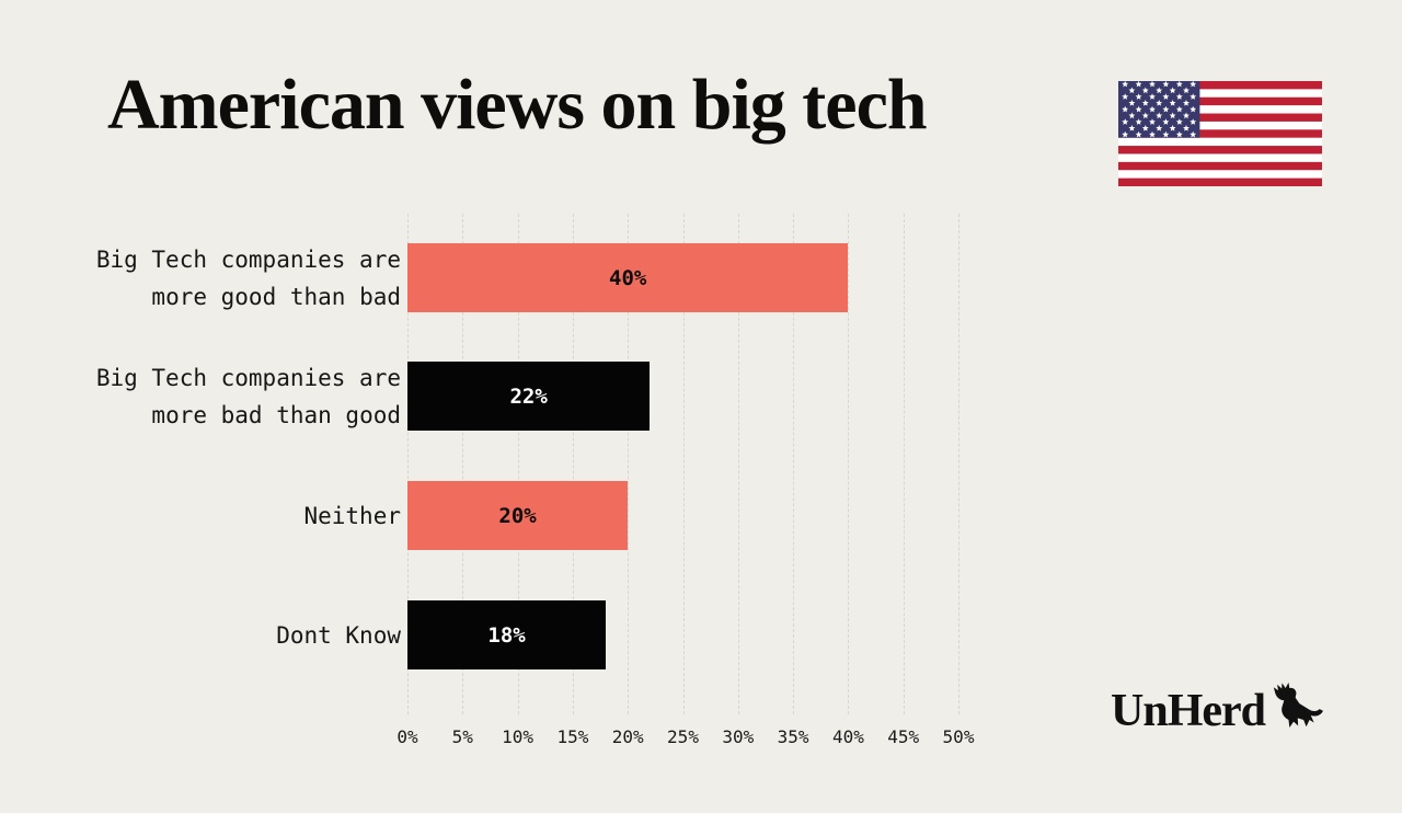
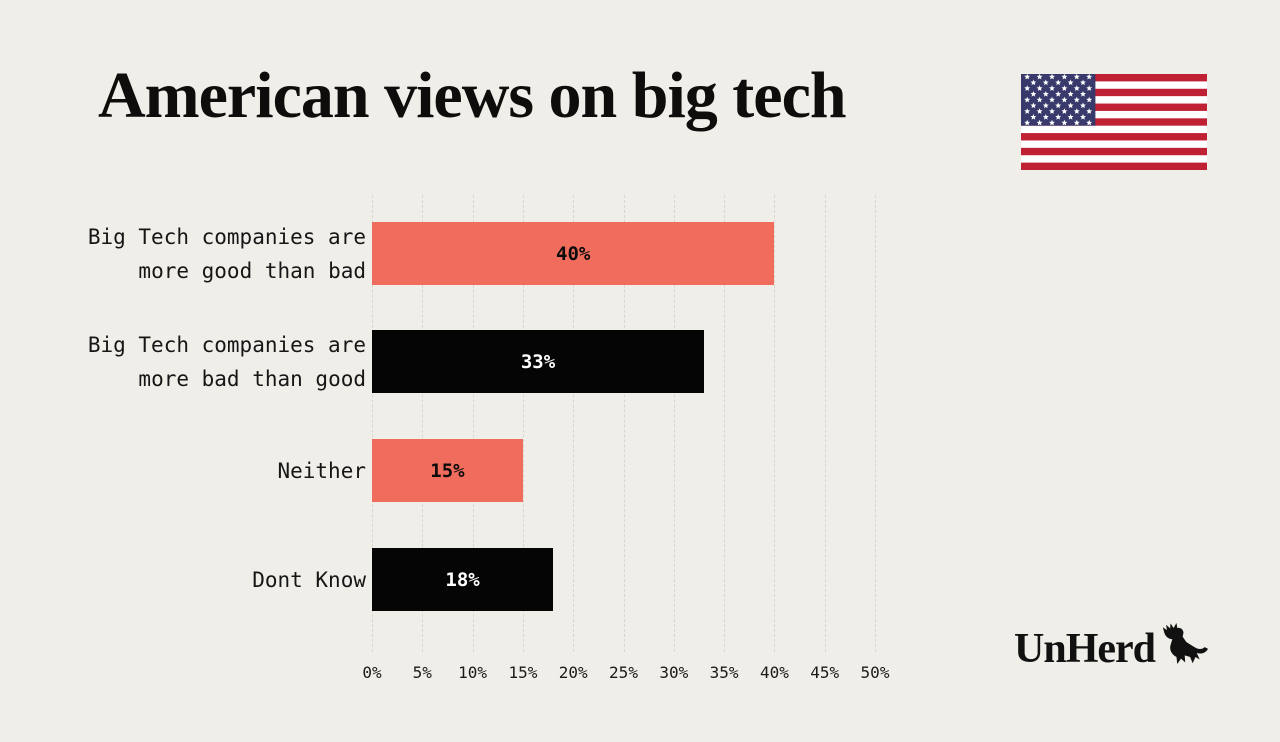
Big Tech companies are more bad than good: 22% -> 33%
Neither: 20% -> 15%
